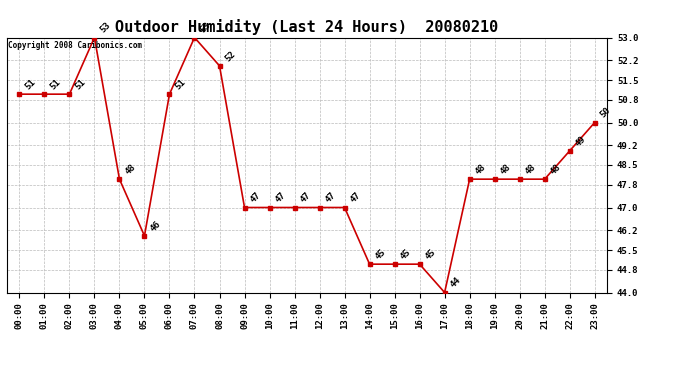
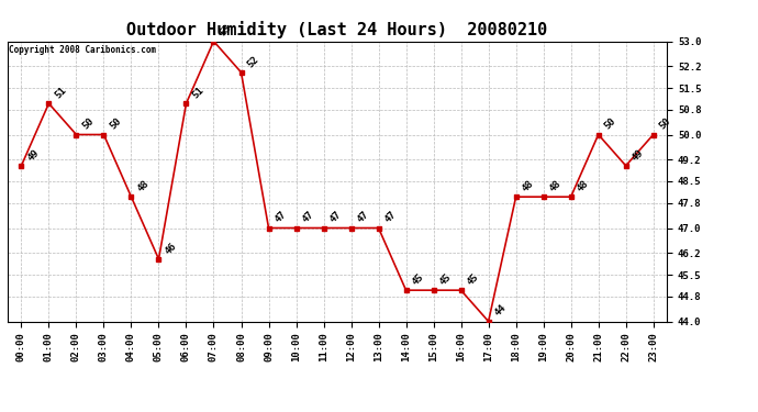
00:00: 51 -> 49
02:00: 51 -> 50
03:00: 53 -> 50
21:00: 48 -> 50
